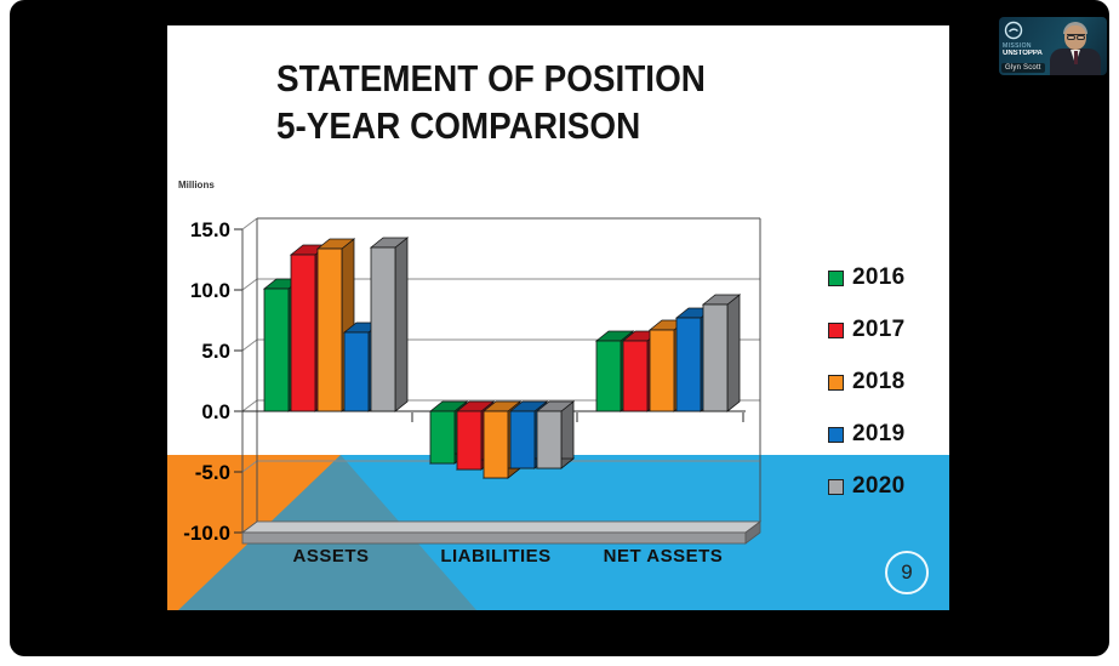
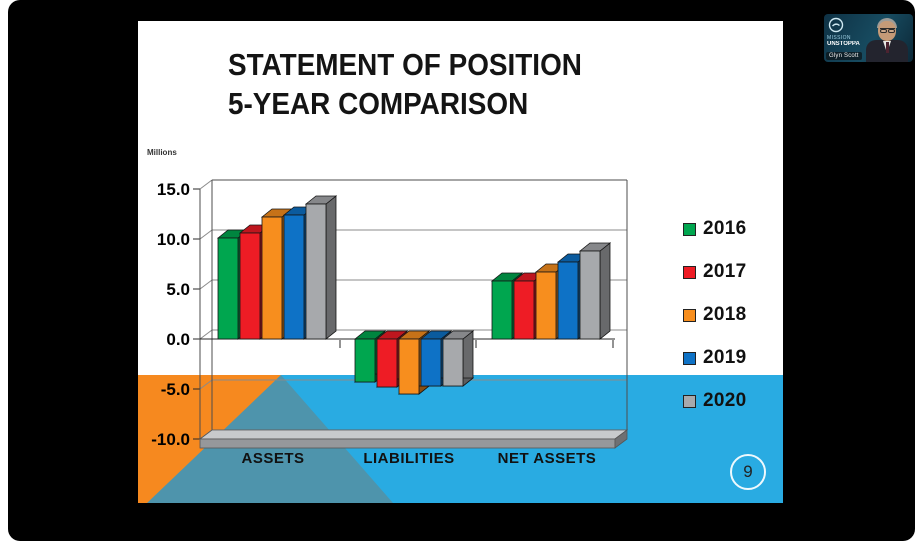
2017/ASSETS: 12.9 -> 10.6
2018/ASSETS: 13.4 -> 12.2
2019/ASSETS: 6.5 -> 12.4
